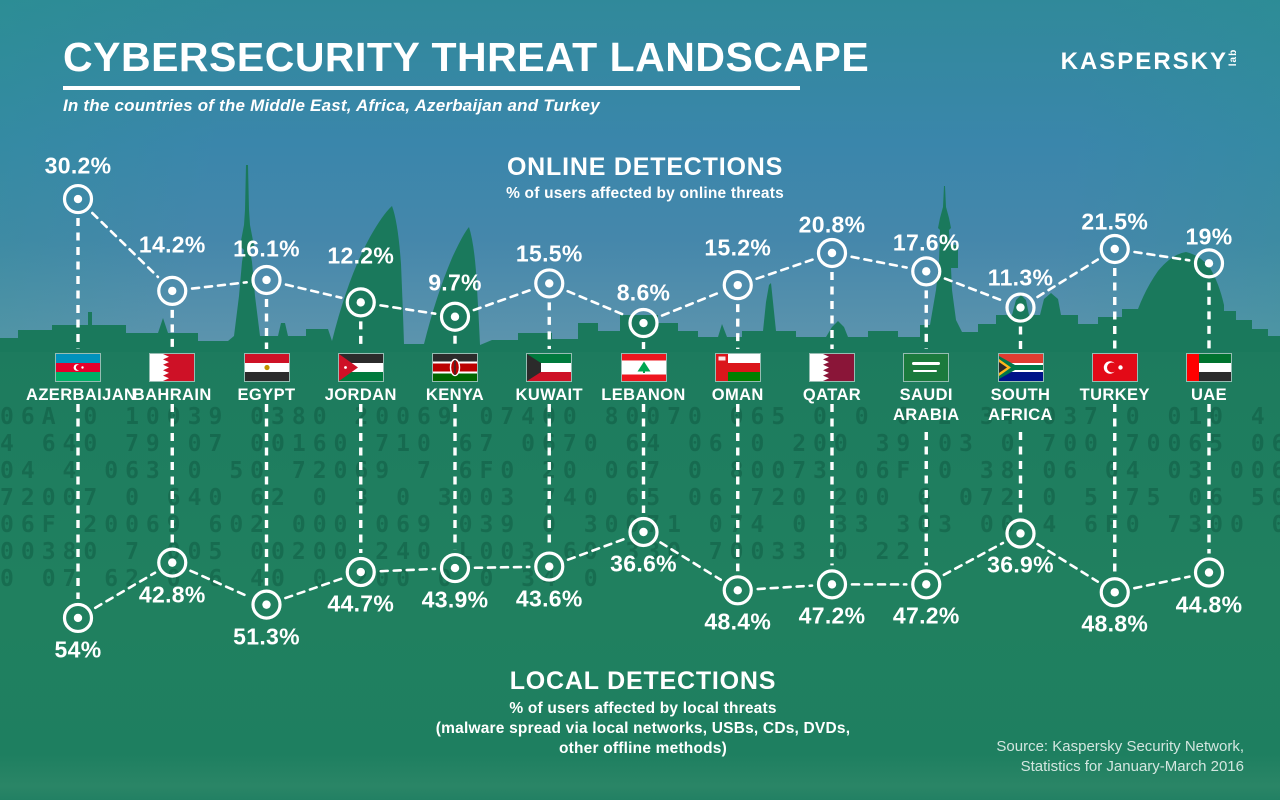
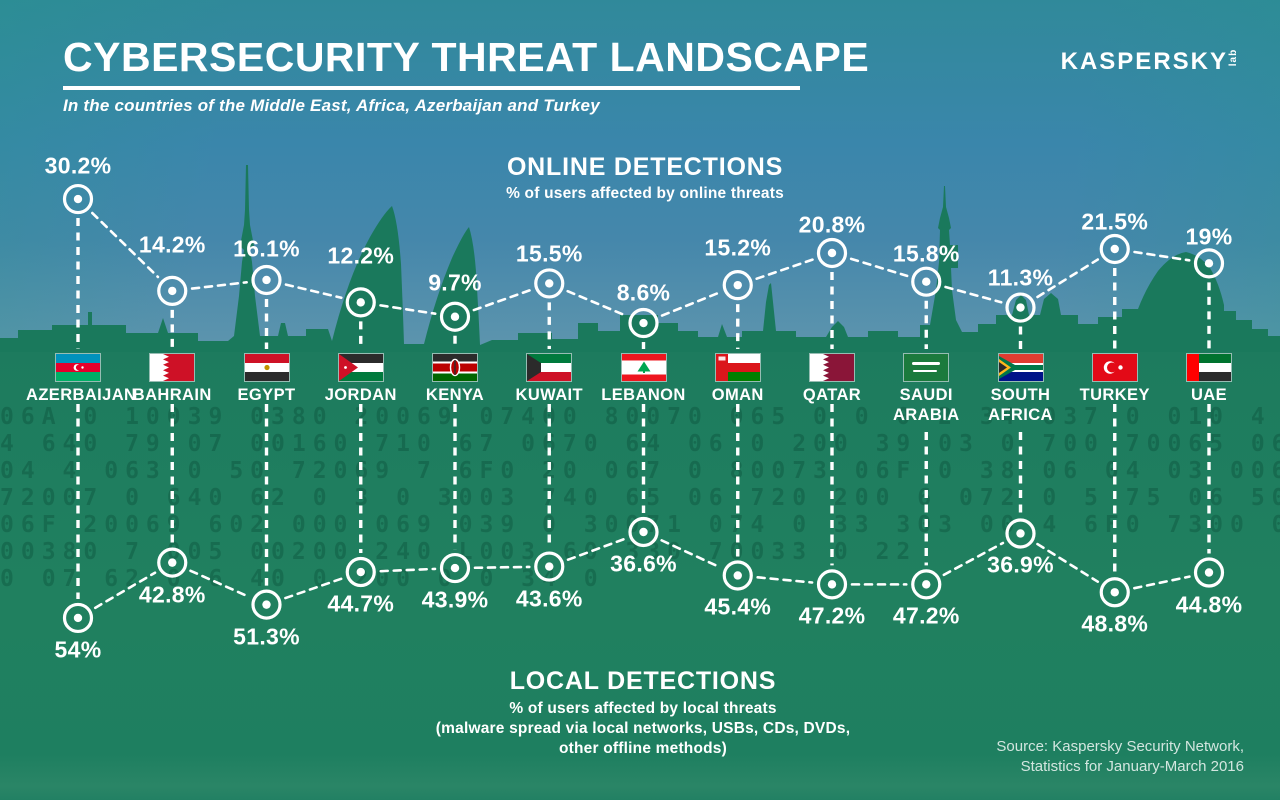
LOCAL DETECTIONS/OMAN: 48.4% -> 45.4%
ONLINE DETECTIONS/SAUDI ARABIA: 17.6% -> 15.8%
